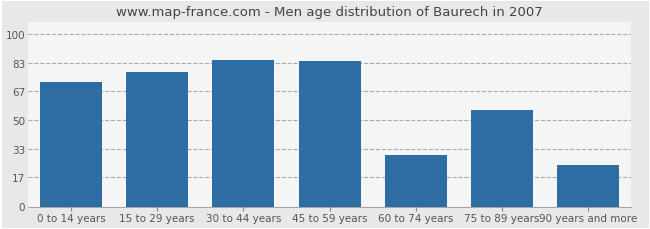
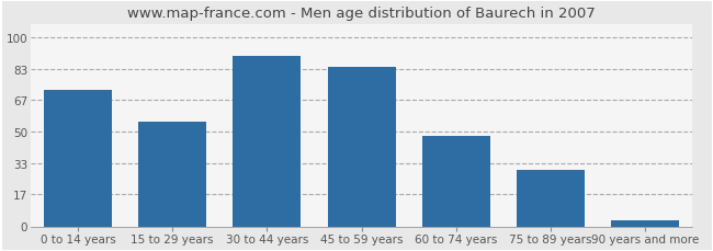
15 to 29 years: 78 -> 55
30 to 44 years: 85 -> 90
60 to 74 years: 30 -> 48
75 to 89 years: 56 -> 30
90 years and more: 24 -> 3
